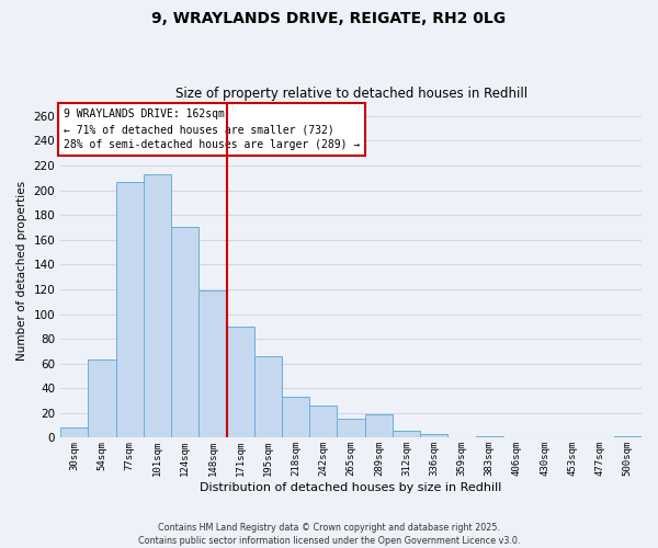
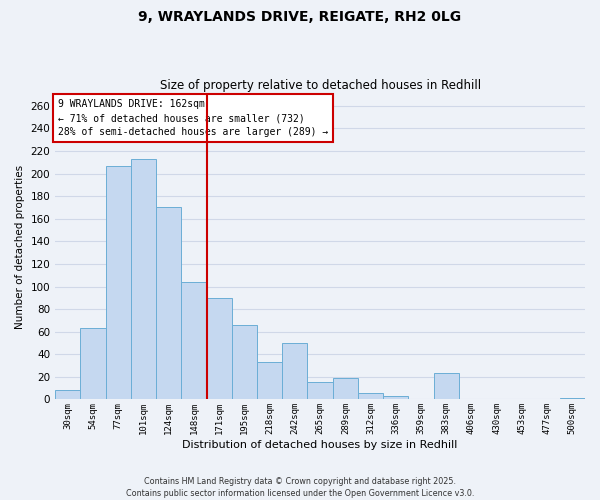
148sqm: 119 -> 104
242sqm: 26 -> 50
383sqm: 1 -> 23
